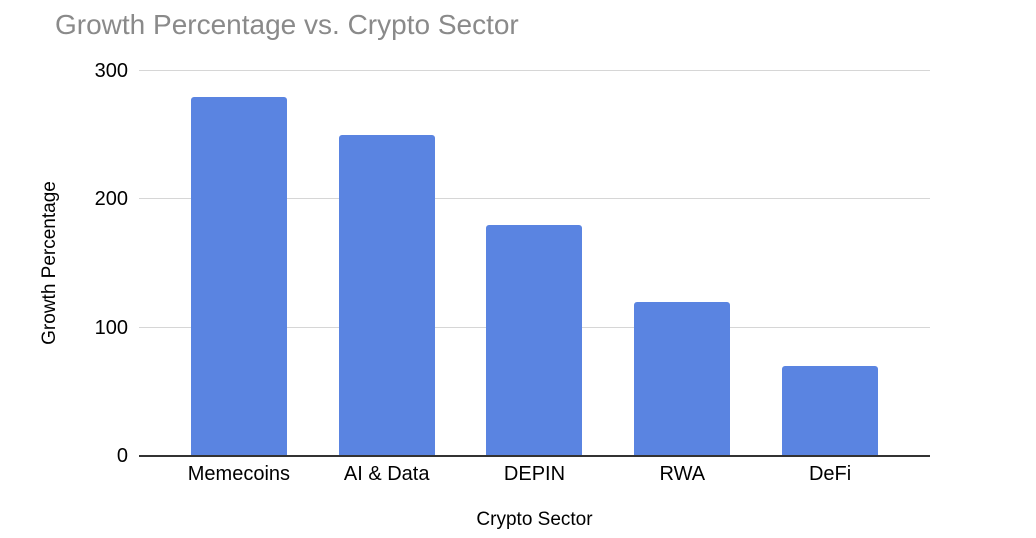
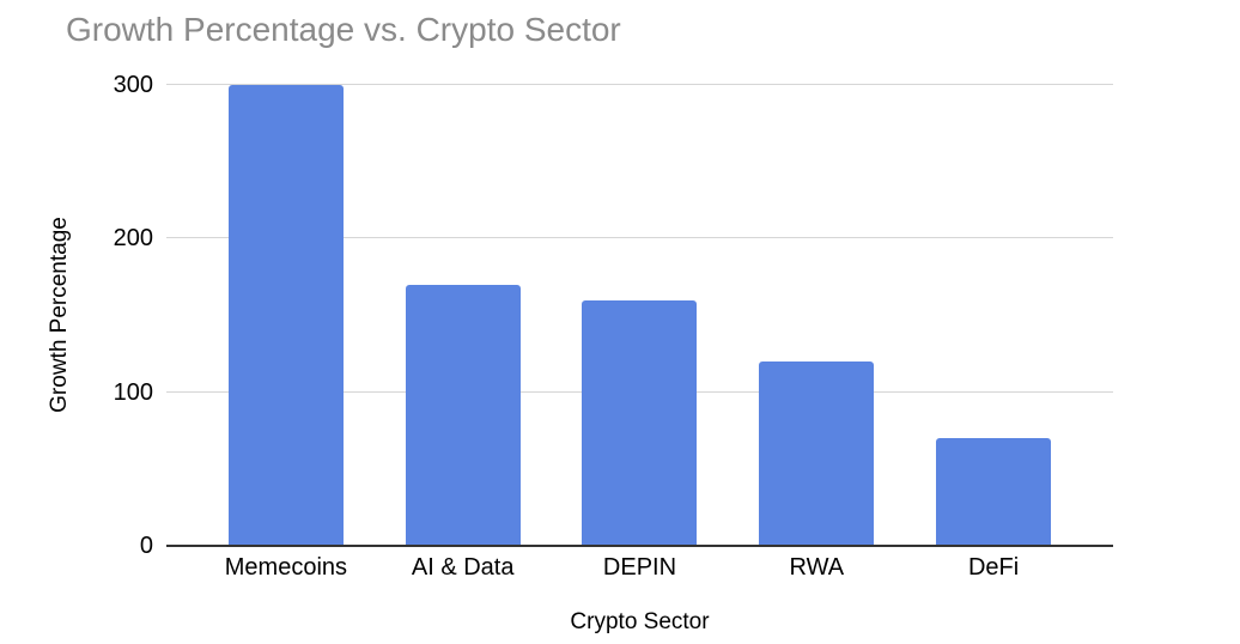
Memecoins: 280 -> 300
AI & Data: 250 -> 170
DEPIN: 180 -> 160
